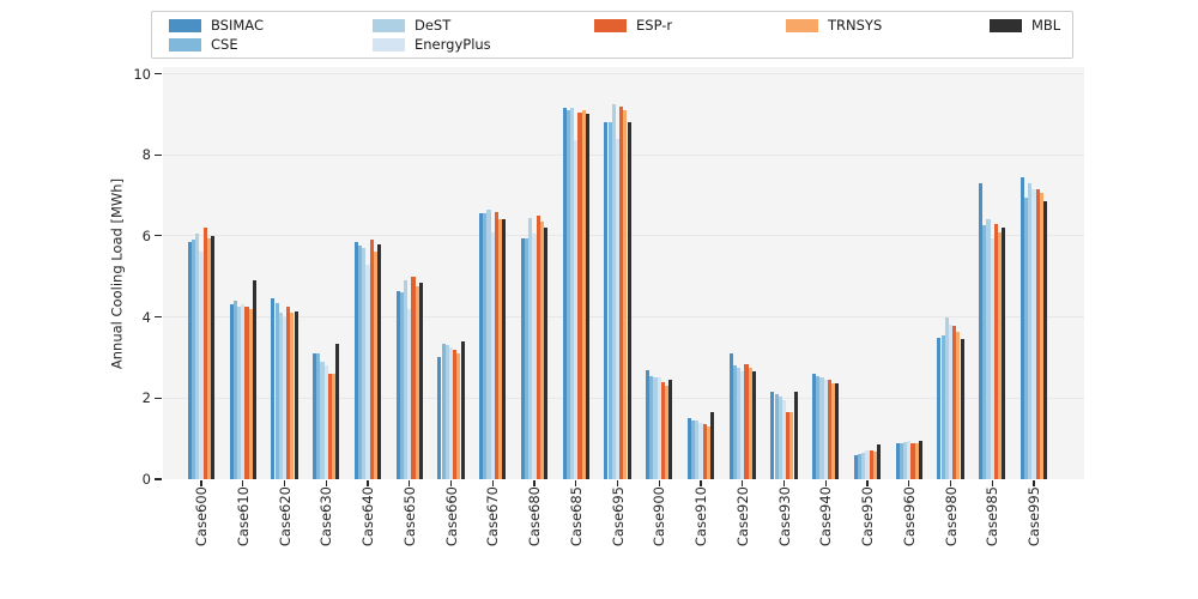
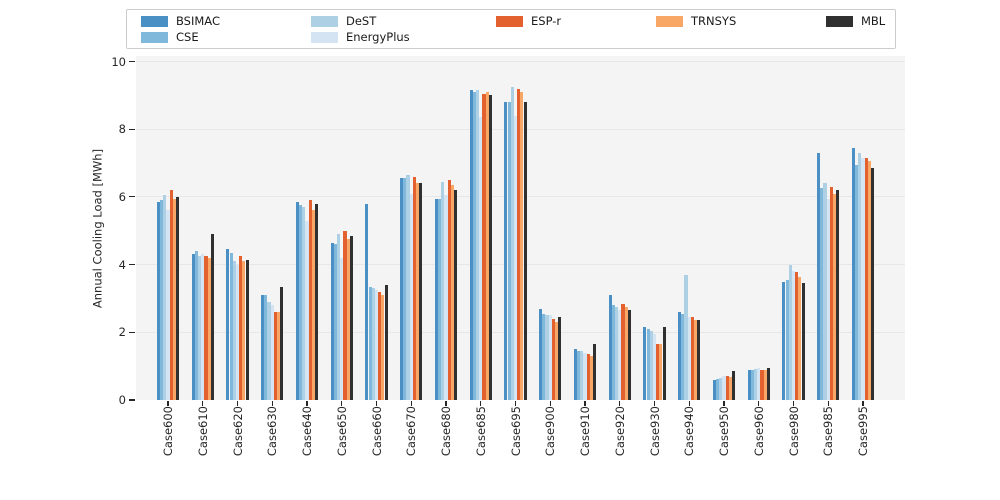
BSIMAC/Case660: 3.0 -> 5.8
DeST/Case940: 2.5 -> 3.7
